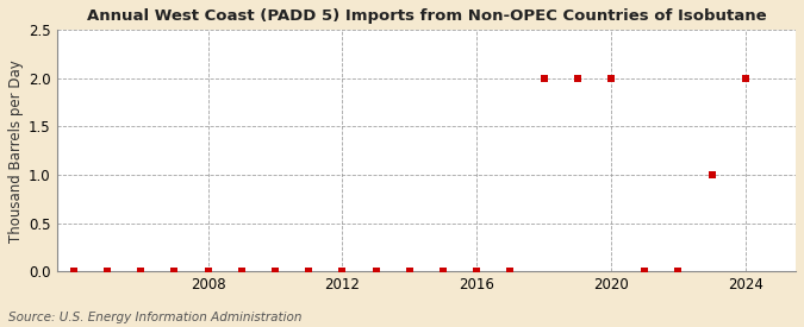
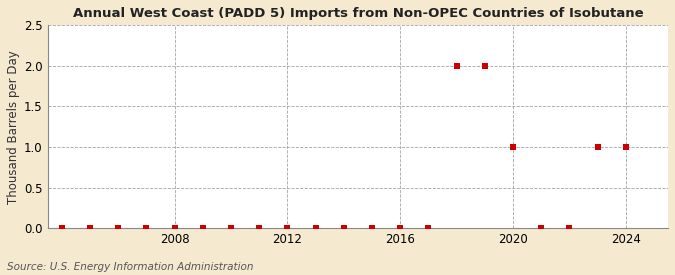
2020: 2 -> 1
2024: 2 -> 1
